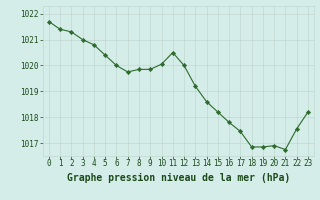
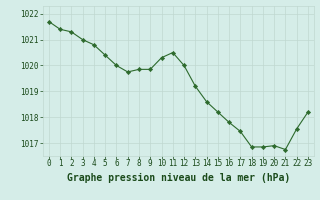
10: 1020.05 -> 1020.30
